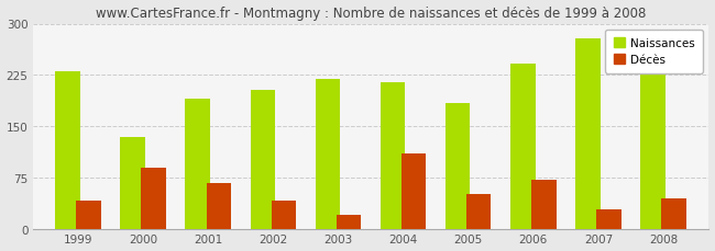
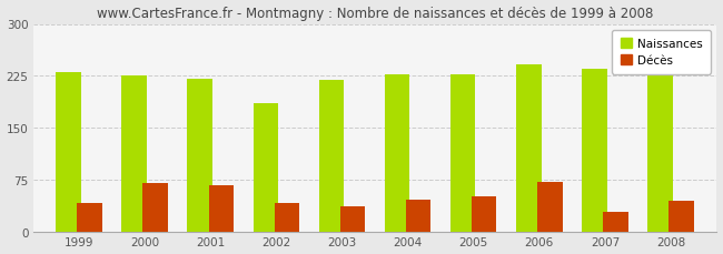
Naissances/2000: 134 -> 226
Décès/2000: 90 -> 70
Naissances/2001: 190 -> 221
Naissances/2002: 204 -> 185
Décès/2003: 22 -> 37
Naissances/2004: 214 -> 228
Décès/2004: 110 -> 47
Naissances/2005: 184 -> 227
Naissances/2007: 278 -> 235
